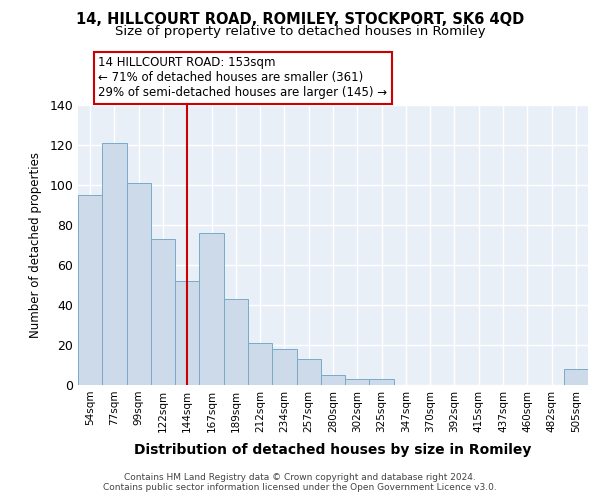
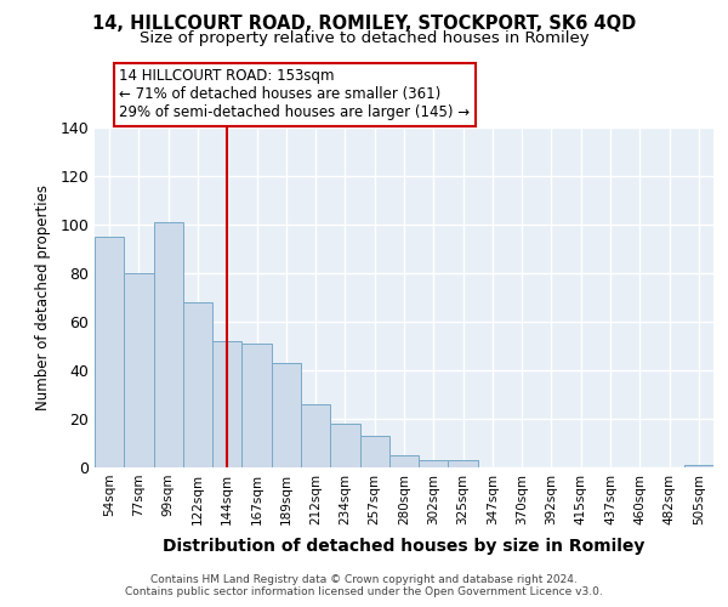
77sqm: 121 -> 80
122sqm: 73 -> 68
167sqm: 76 -> 51
212sqm: 21 -> 26
505sqm: 8 -> 1
